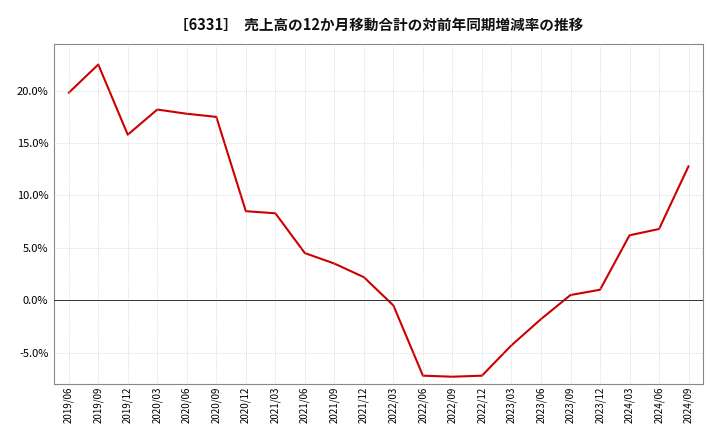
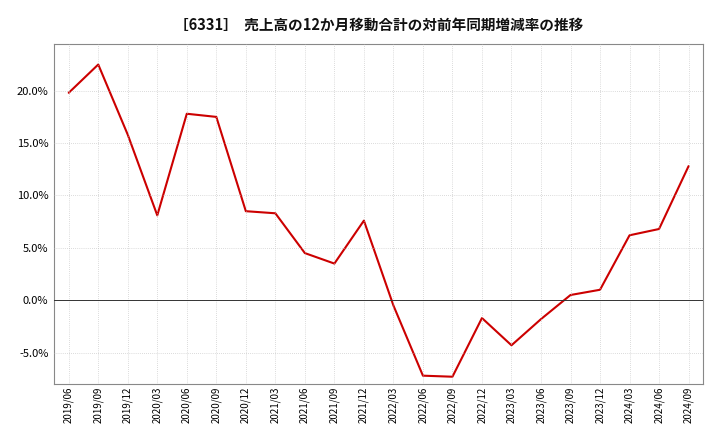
2020/03: 18.2% -> 8.1%
2021/12: 2.2% -> 7.6%
2022/12: -7.2% -> -1.7%
